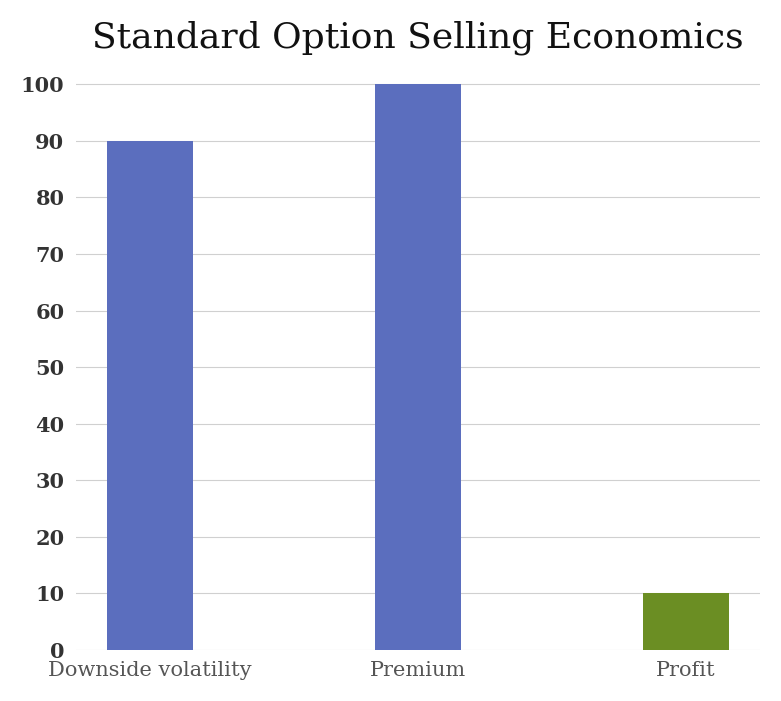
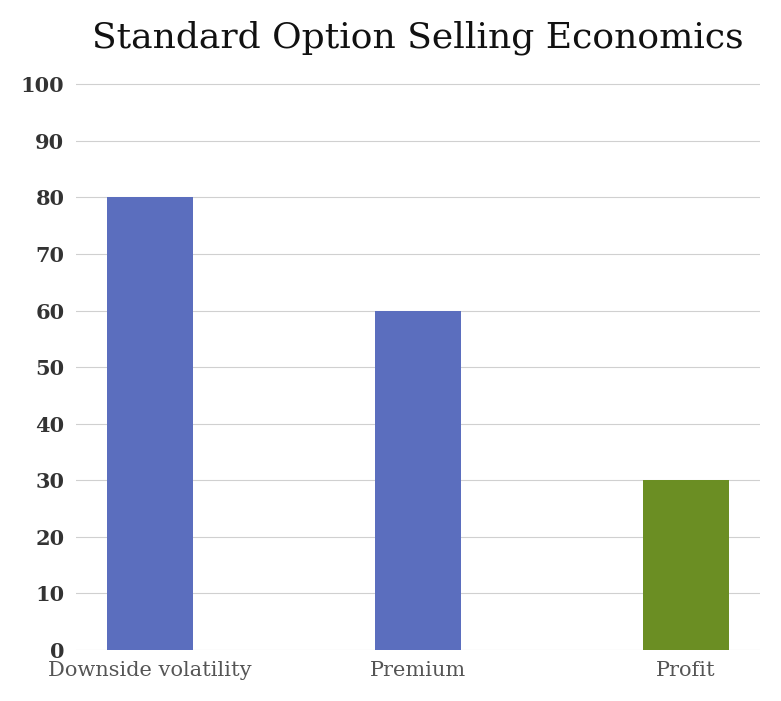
Downside volatility: 90 -> 80
Premium: 100 -> 60
Profit: 10 -> 30
